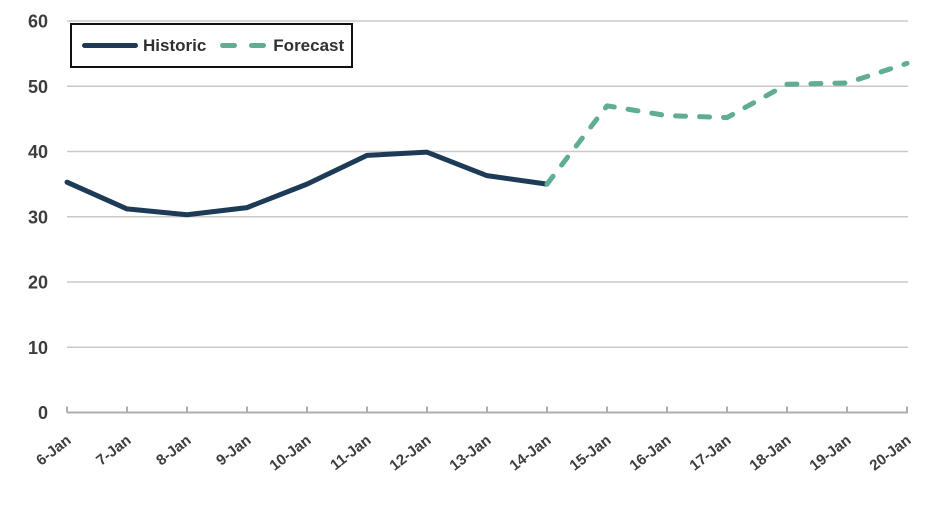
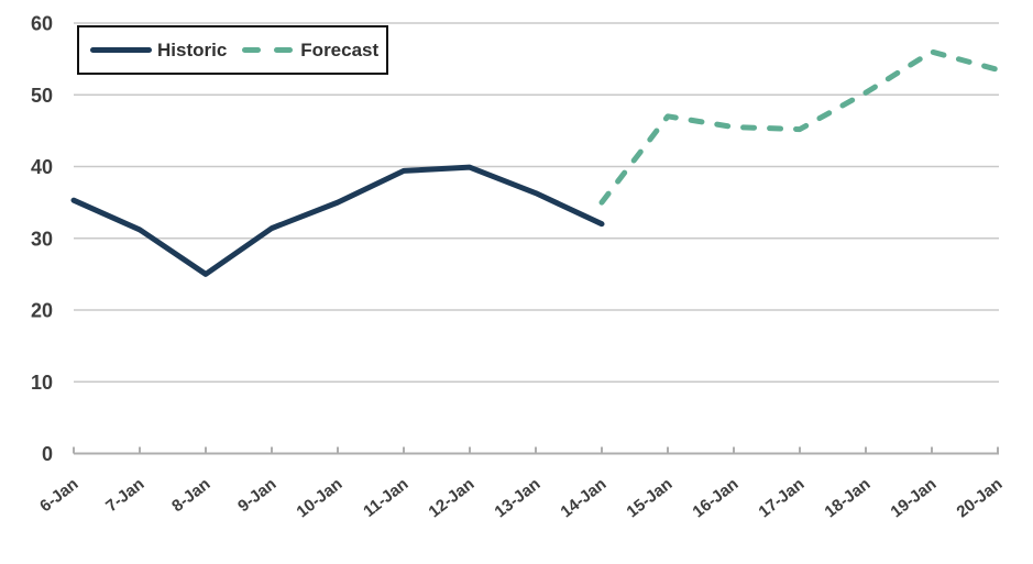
Historic/8-Jan: 30 -> 25
Historic/14-Jan: 35 -> 32
Forecast/19-Jan: 50 -> 56
